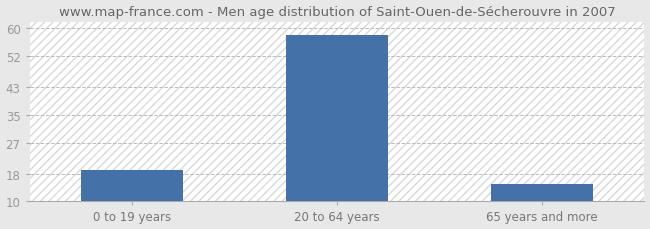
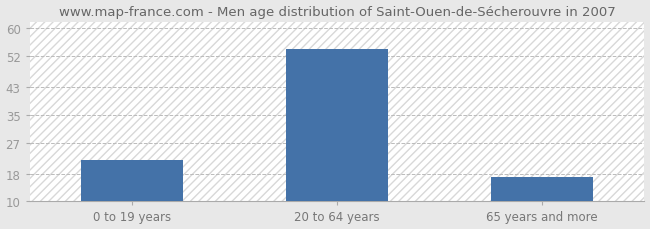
0 to 19 years: 19 -> 22
20 to 64 years: 58 -> 54
65 years and more: 15 -> 17
